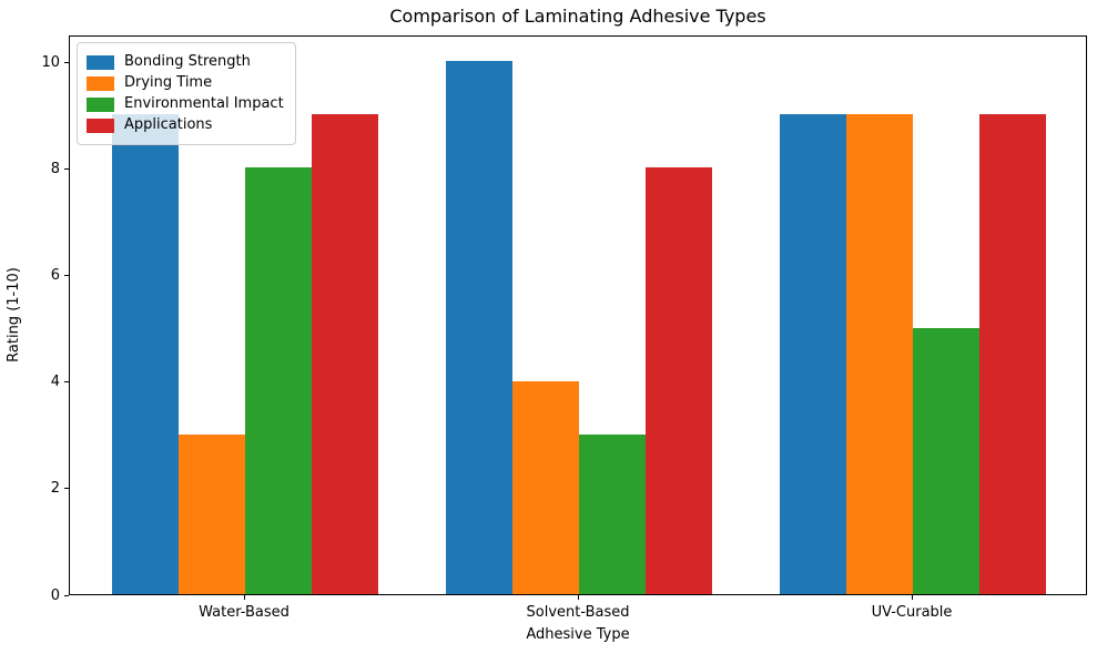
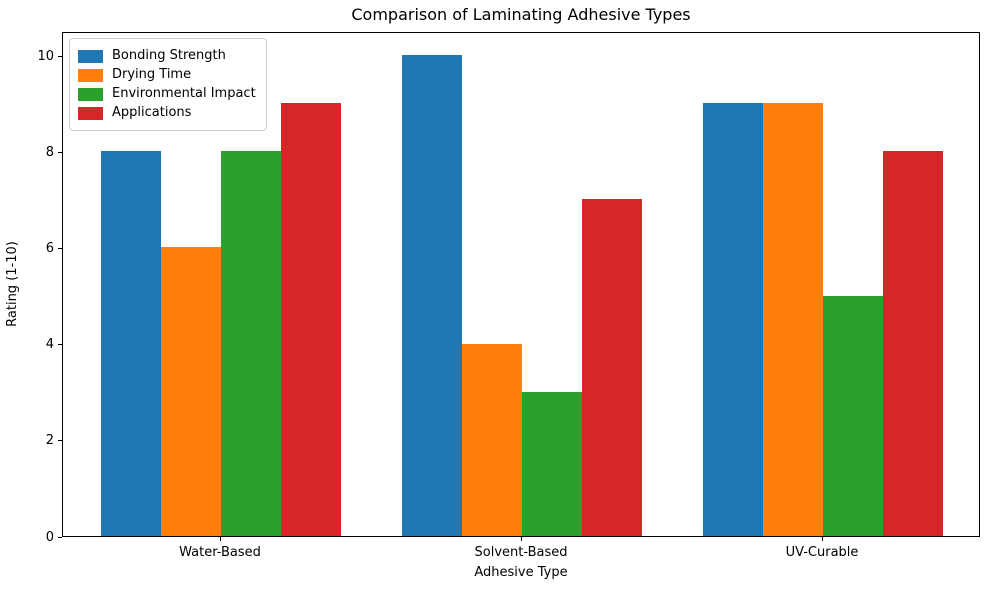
Bonding Strength/Water-Based: 9 -> 8
Drying Time/Water-Based: 3 -> 6
Applications/Solvent-Based: 8 -> 7
Applications/UV-Curable: 9 -> 8
